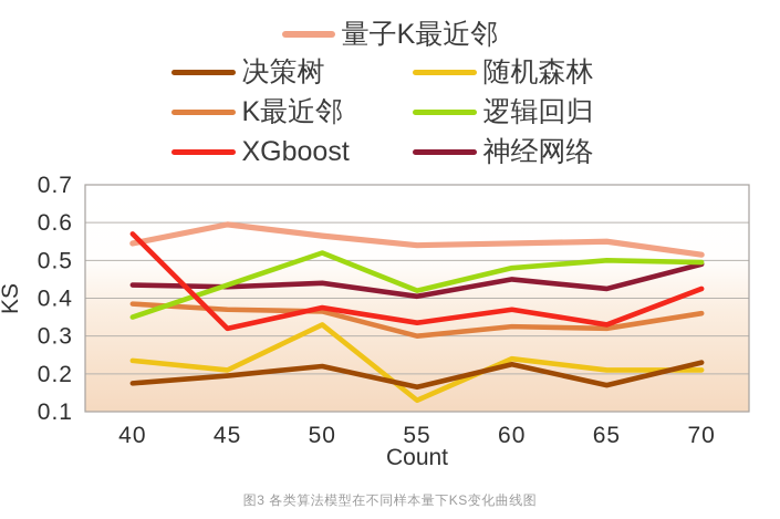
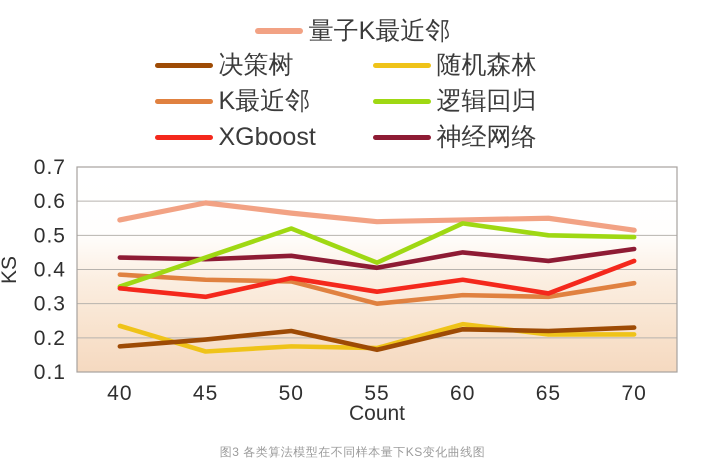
XGboost/40: 0.57 -> 0.34
随机森林/45: 0.21 -> 0.16
随机森林/50: 0.33 -> 0.17
随机森林/55: 0.13 -> 0.17
逻辑回归/60: 0.48 -> 0.54
决策树/65: 0.17 -> 0.22
神经网络/70: 0.49 -> 0.46
